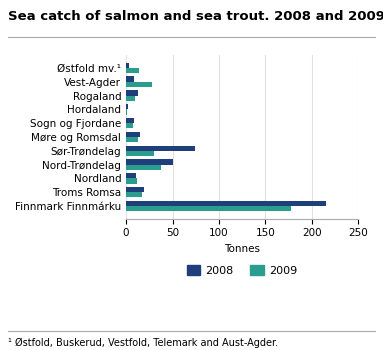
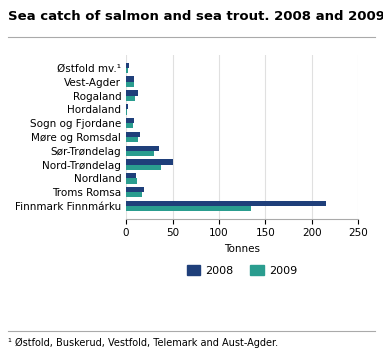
2009/Østfold mv.¹: 14 -> 2
2009/Vest-Agder: 28 -> 8
2008/Sør-Trøndelag: 74 -> 35
2009/Finnmark Finnmárku: 178 -> 135
